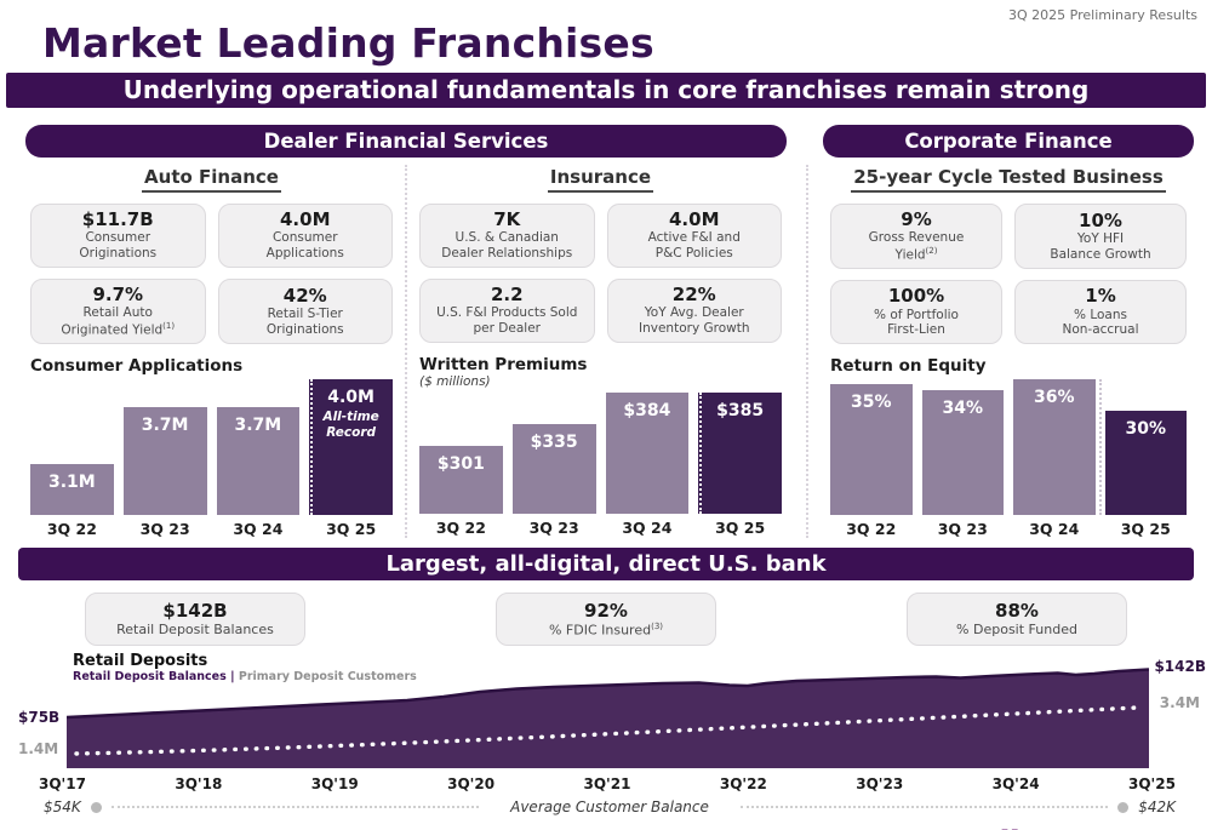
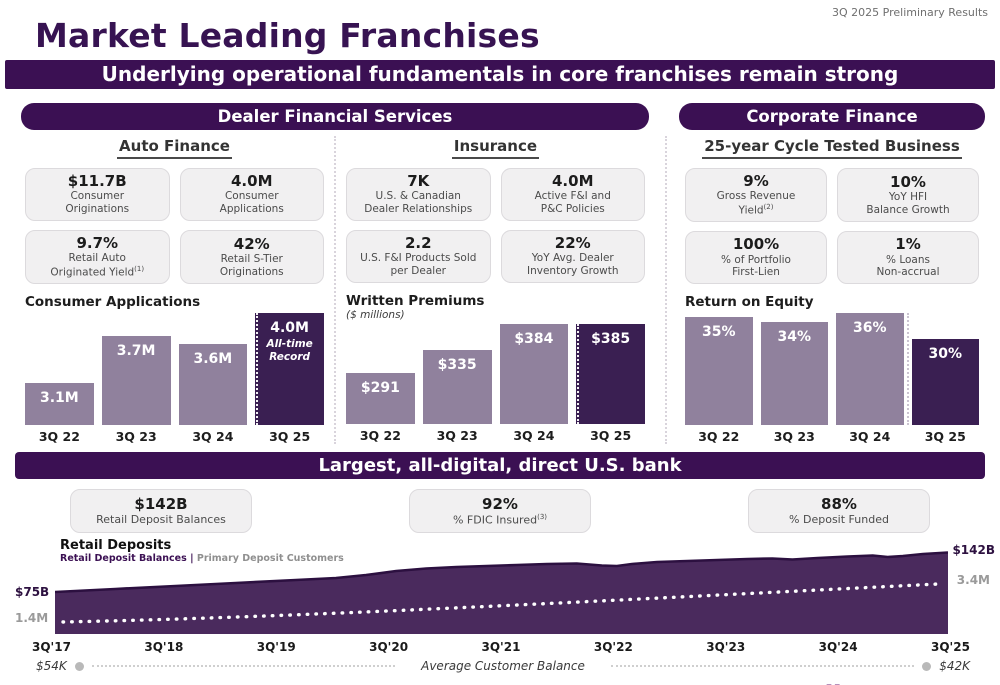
Consumer Applications/3Q 24: 3.7M -> 3.6M
Written Premiums/3Q 22: $301 -> $291
